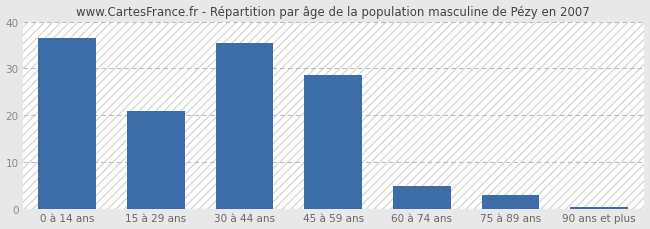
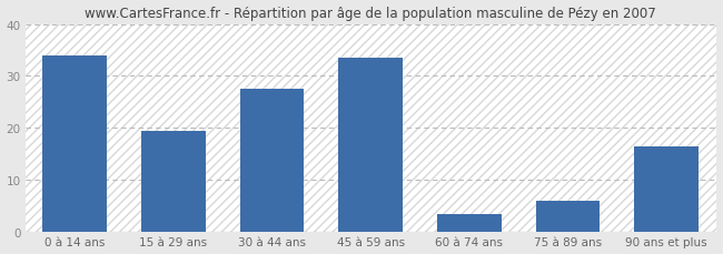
0 à 14 ans: 36.5 -> 34.0
15 à 29 ans: 21.0 -> 19.5
30 à 44 ans: 35.5 -> 27.5
45 à 59 ans: 28.5 -> 33.5
60 à 74 ans: 5.0 -> 3.5
75 à 89 ans: 3.0 -> 6.0
90 ans et plus: 0.4 -> 16.5
